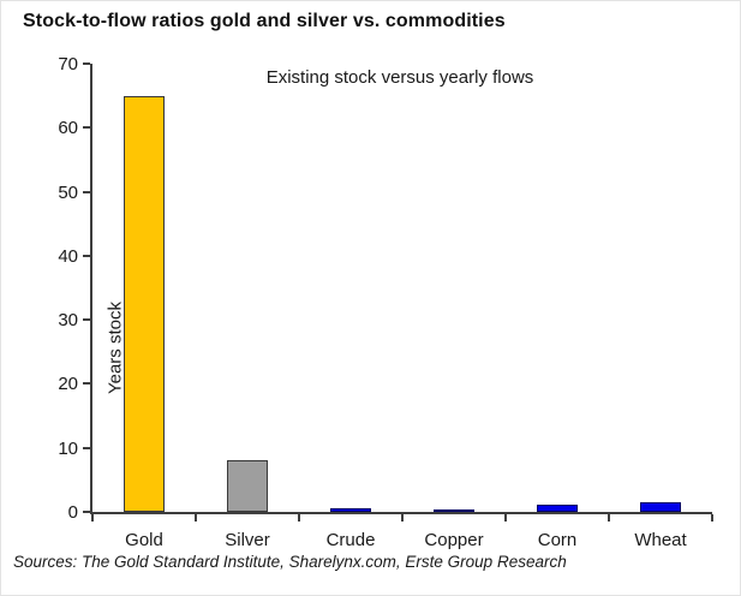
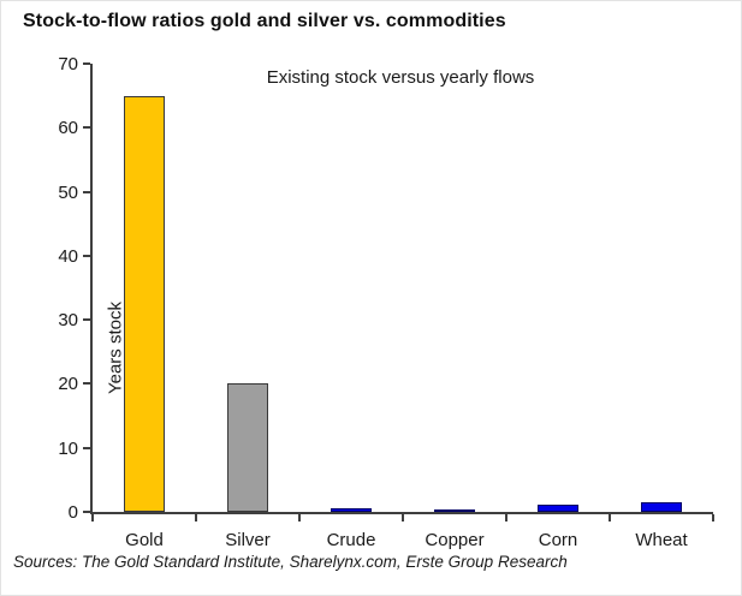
Silver: 8 -> 20
